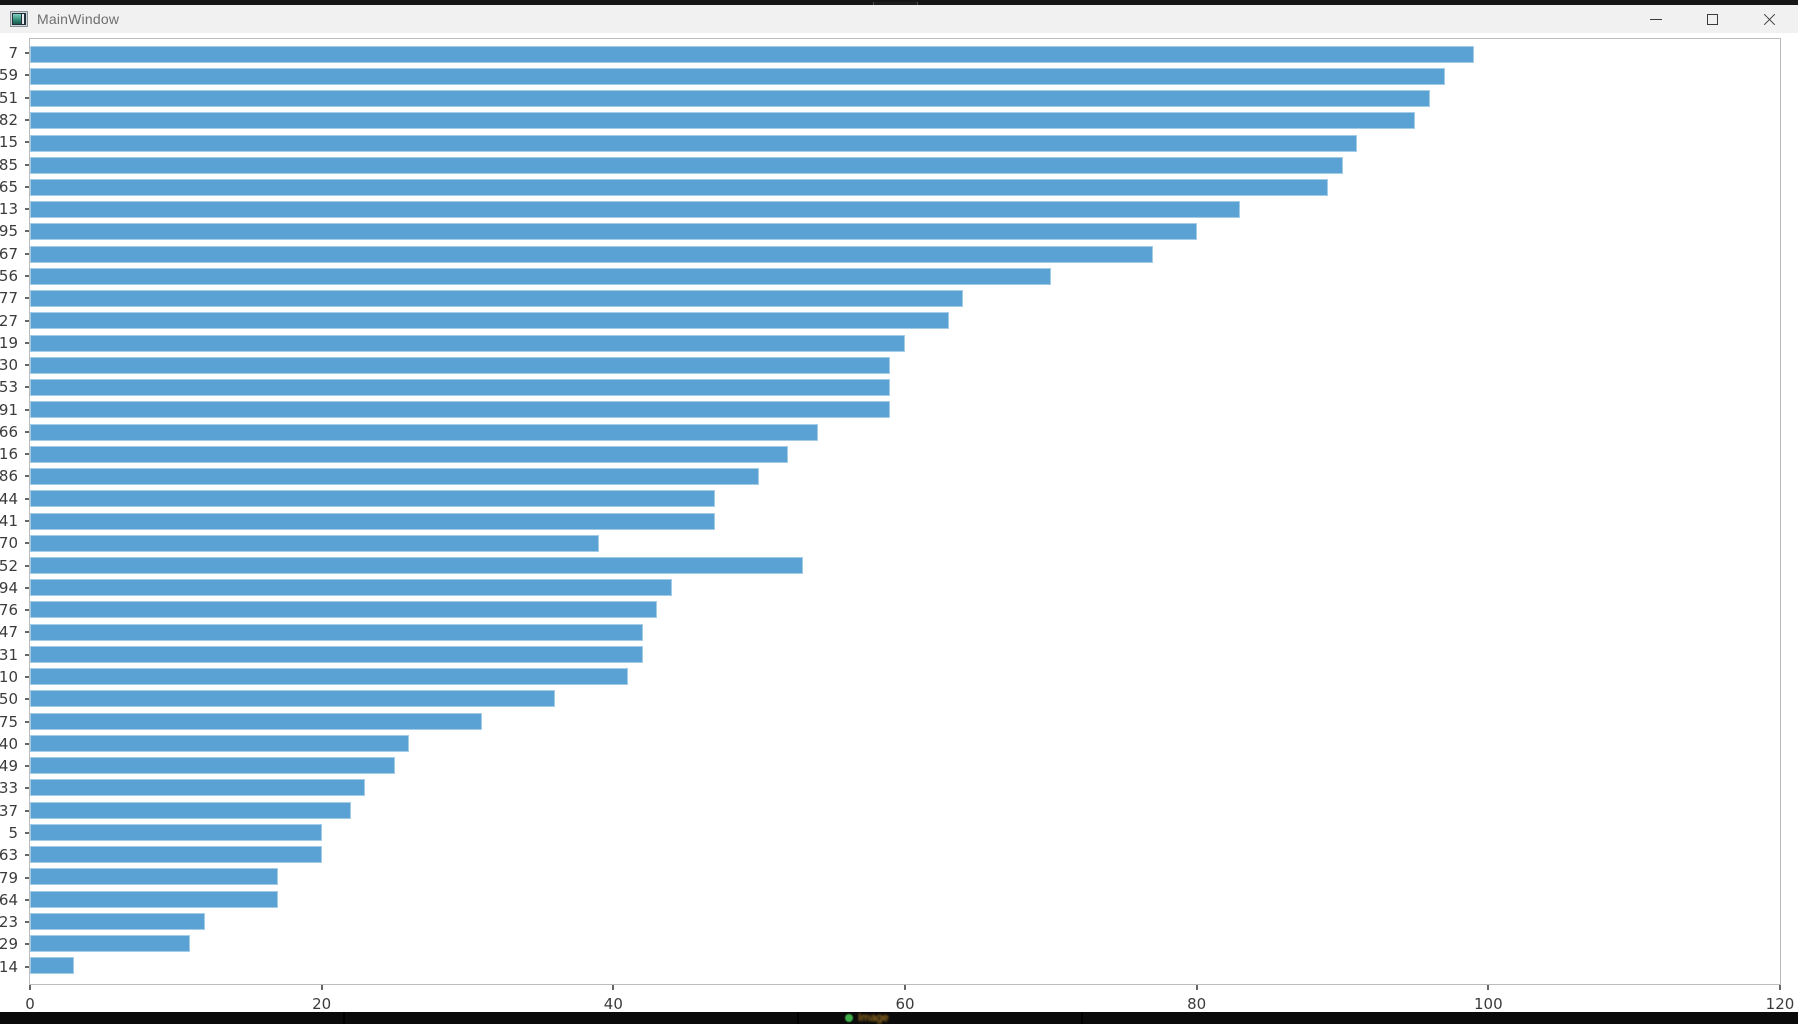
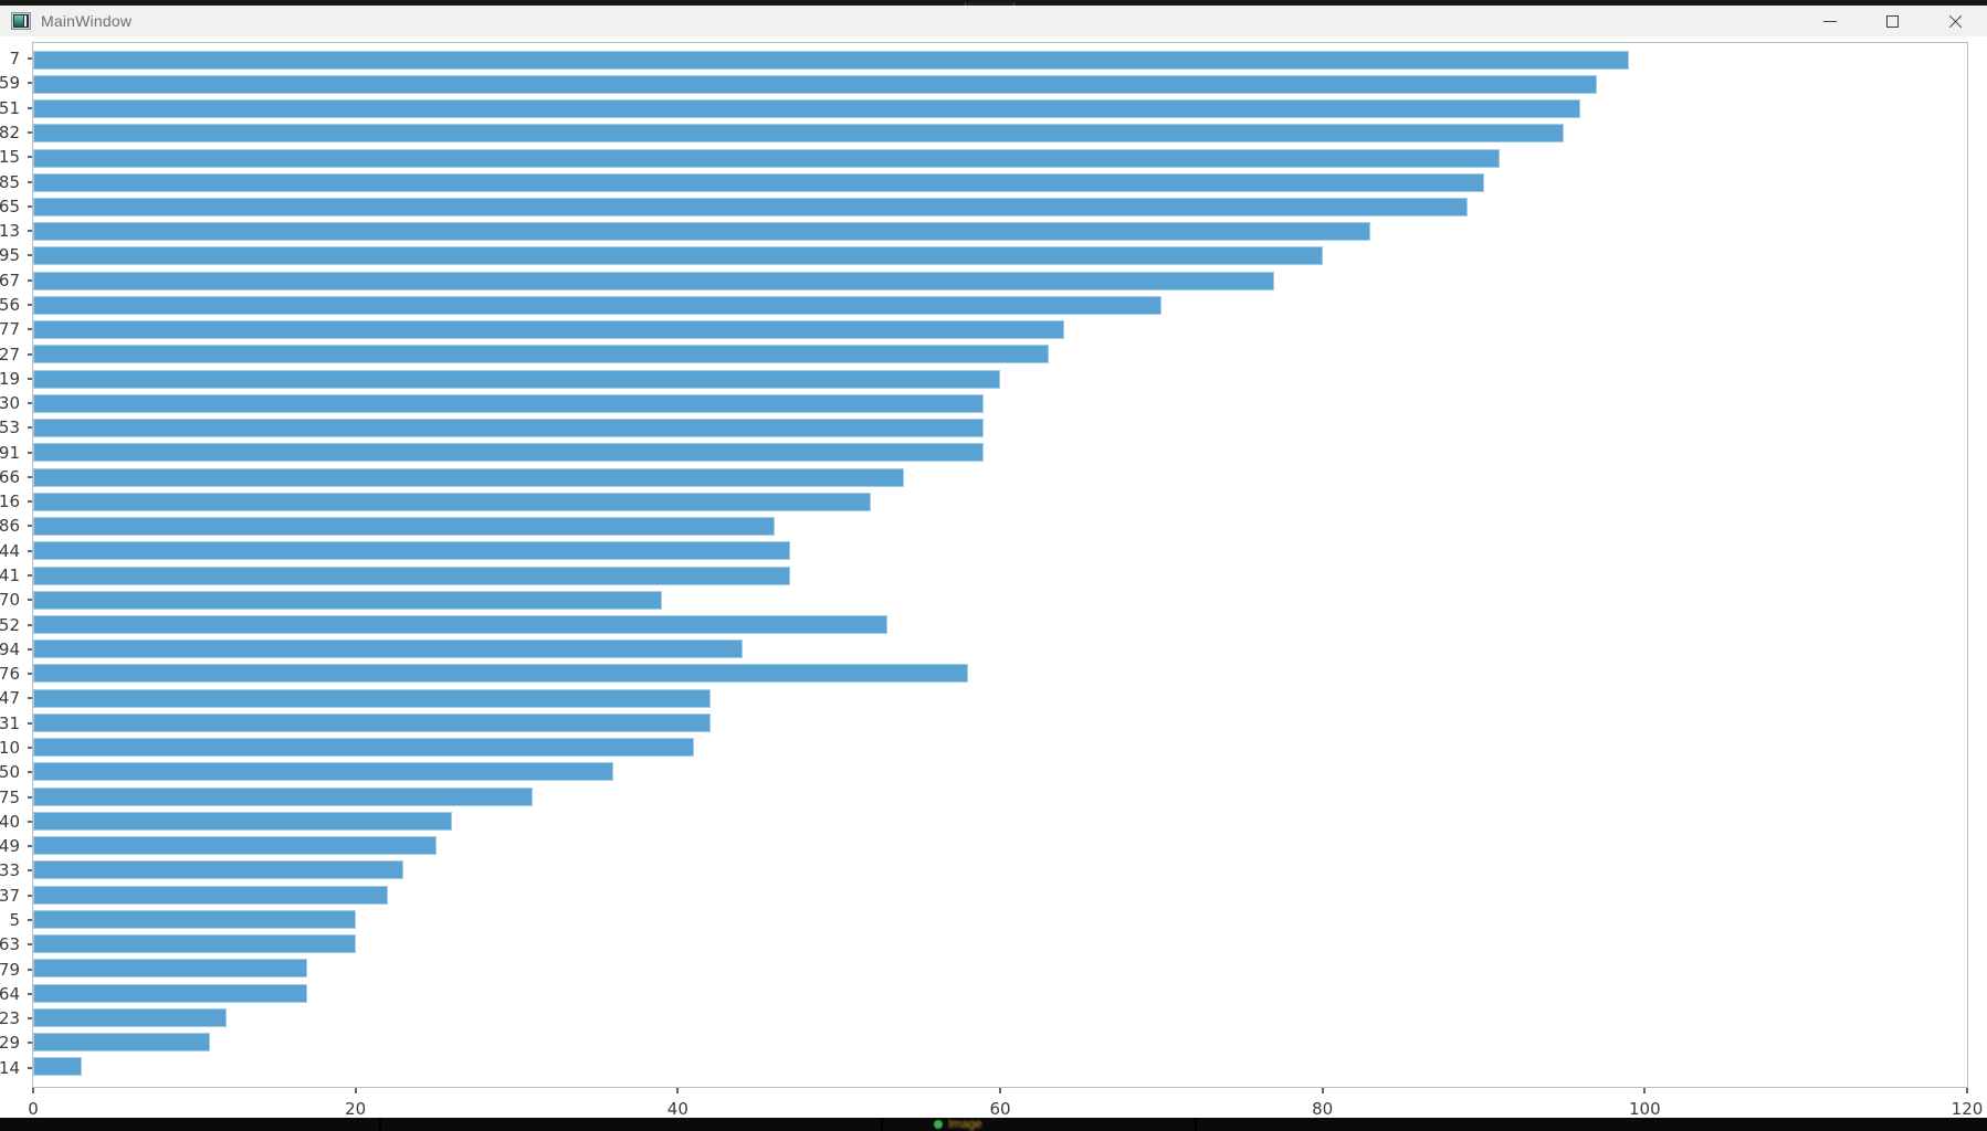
86: 50 -> 46
76: 43 -> 58
